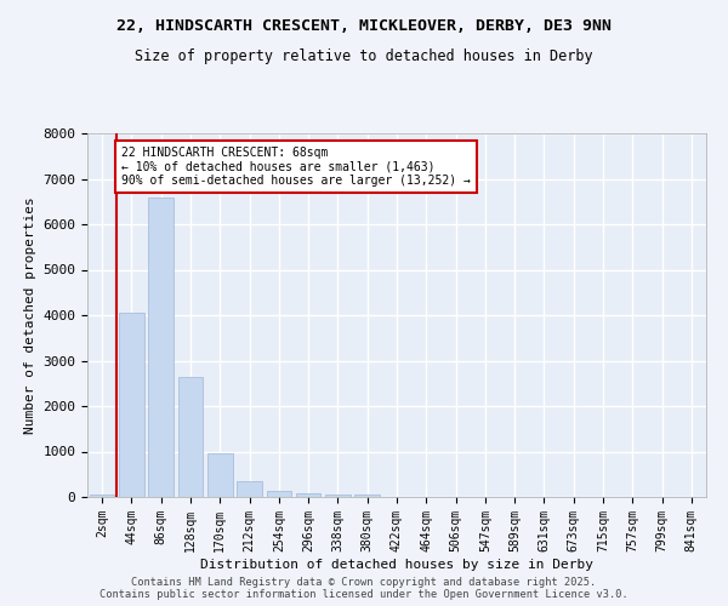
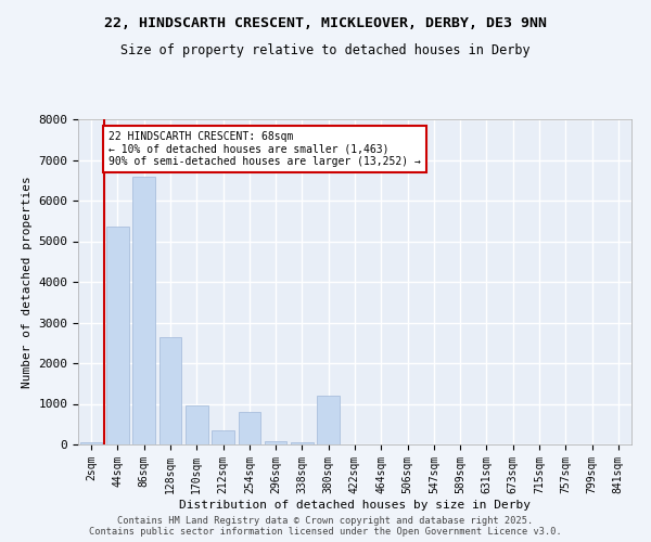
44sqm: 4050 -> 5350
254sqm: 140 -> 800
380sqm: 50 -> 1200
